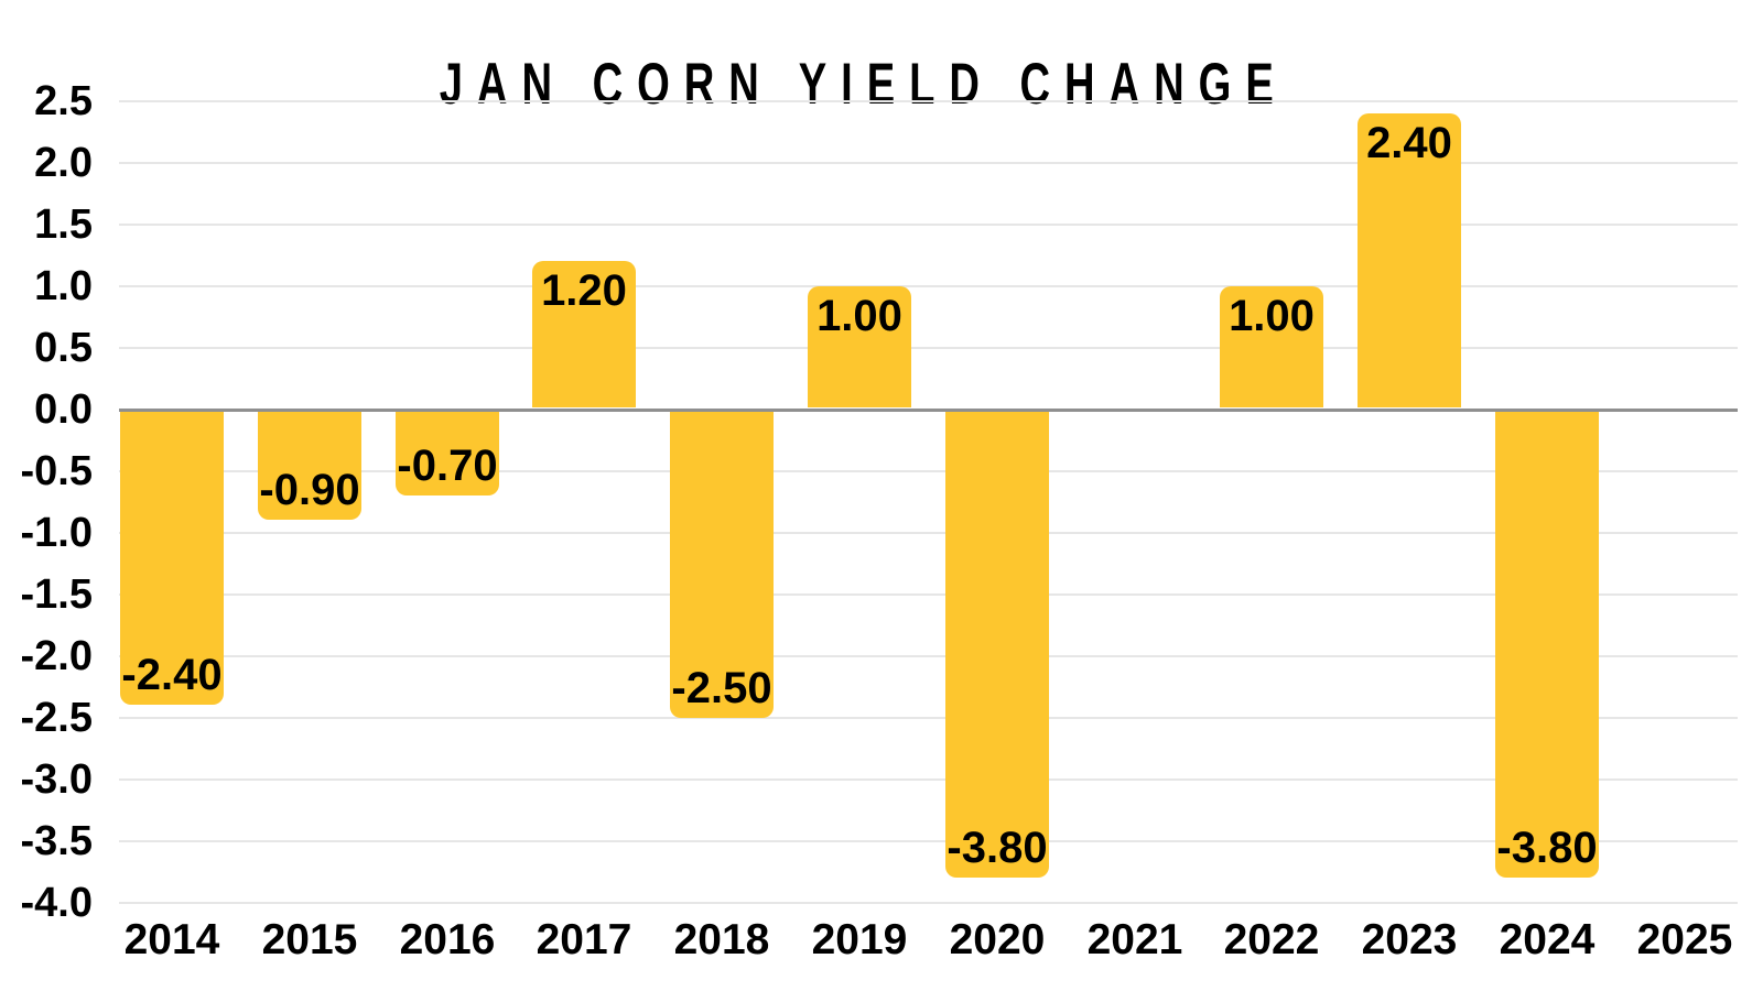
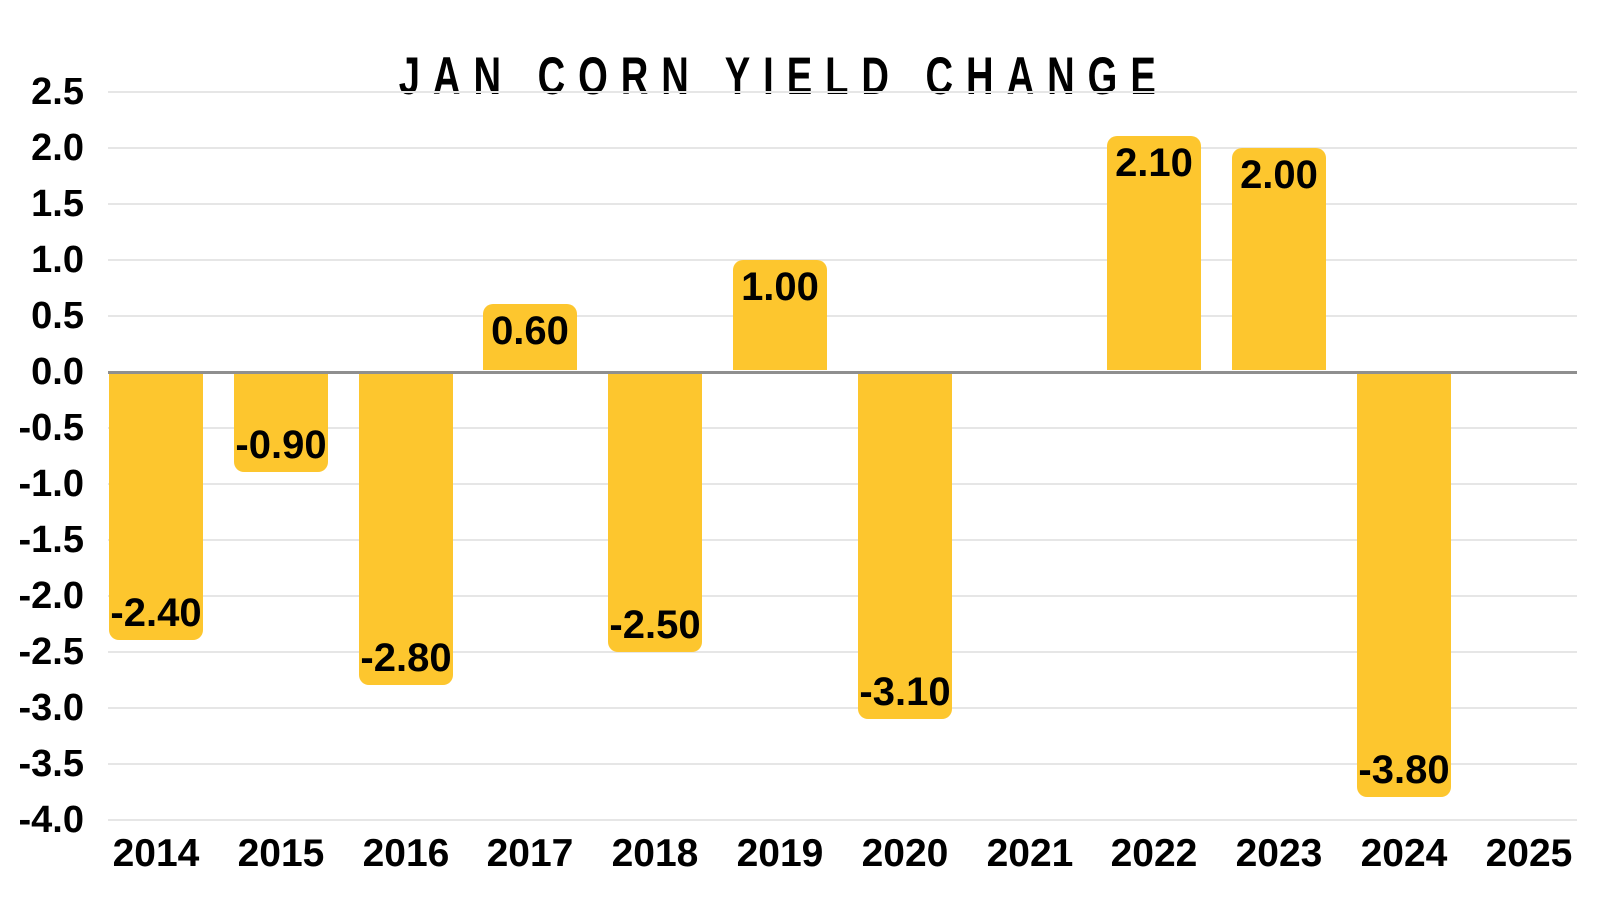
2016: -0.70 -> -2.80
2017: 1.20 -> 0.60
2020: -3.80 -> -3.10
2022: 1.00 -> 2.10
2023: 2.40 -> 2.00
